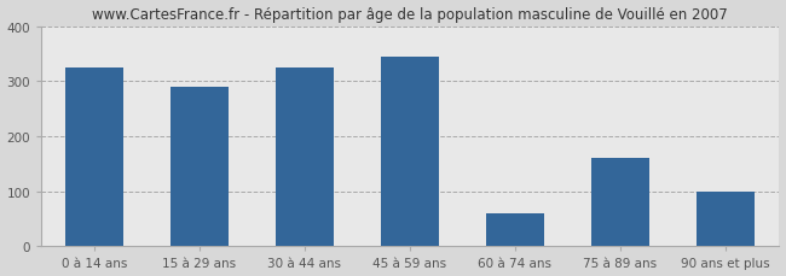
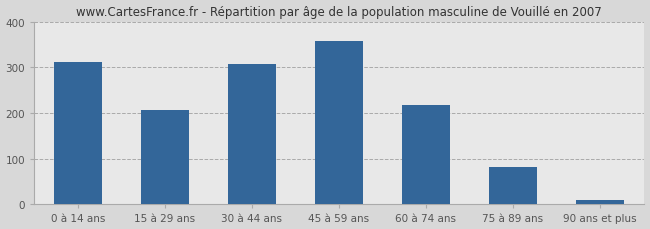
0 à 14 ans: 325 -> 311
15 à 29 ans: 290 -> 206
30 à 44 ans: 325 -> 306
45 à 59 ans: 345 -> 357
60 à 74 ans: 60 -> 217
75 à 89 ans: 160 -> 82
90 ans et plus: 100 -> 9
